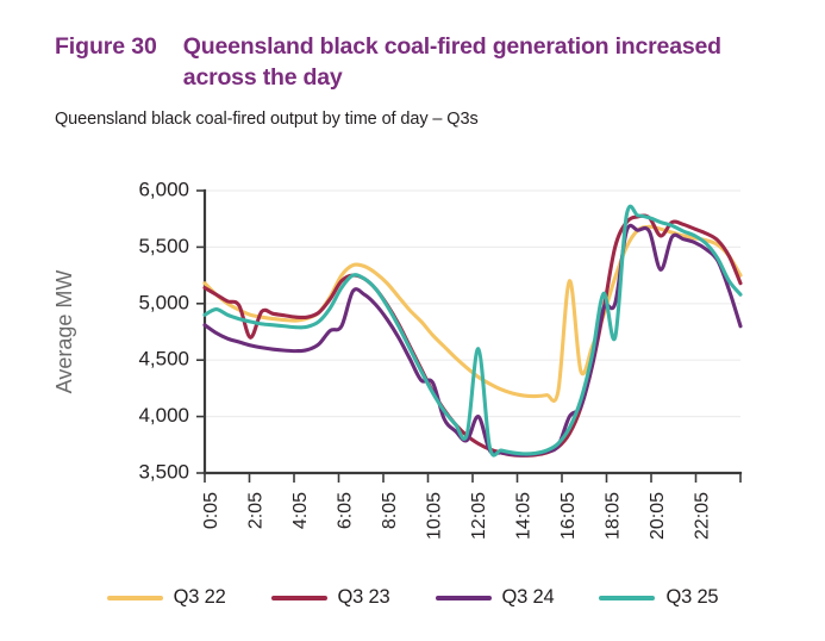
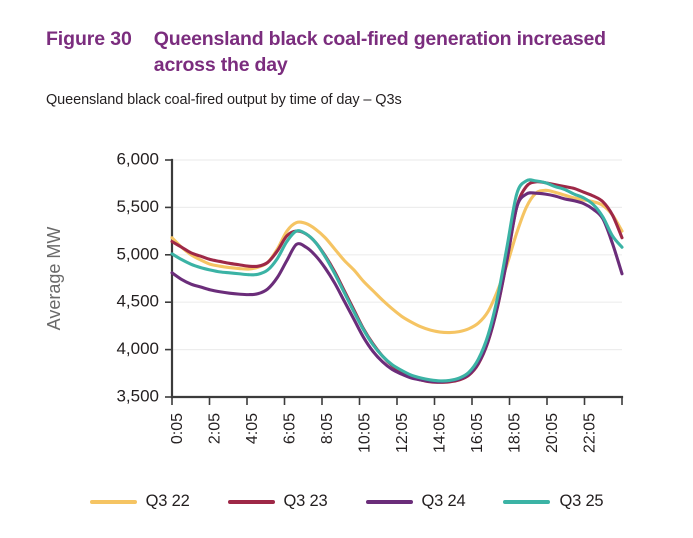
Q3 25/0:05: 4900 -> 5000
Q3 23/2:05: 4700 -> 5000
Q3 24/6:05: 4800 -> 4900
Q3 24/10:05: 4300 -> 4100
Q3 24/12:05: 4000 -> 3700
Q3 25/12:05: 4600 -> 3800
Q3 22/16:05: 5200 -> 4300
Q3 24/16:05: 4000 -> 3900
Q3 24/18:05: 5000 -> 5500
Q3 25/18:05: 4700 -> 5600
Q3 23/20:05: 5600 -> 5700
Q3 24/20:05: 5300 -> 5600
